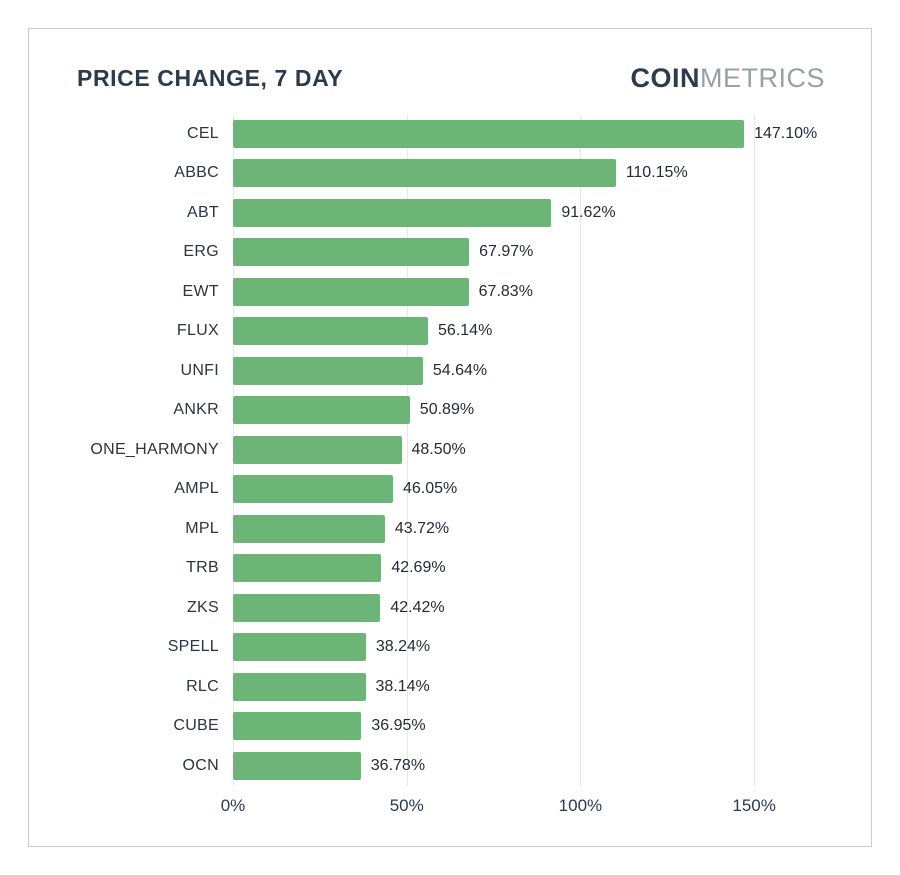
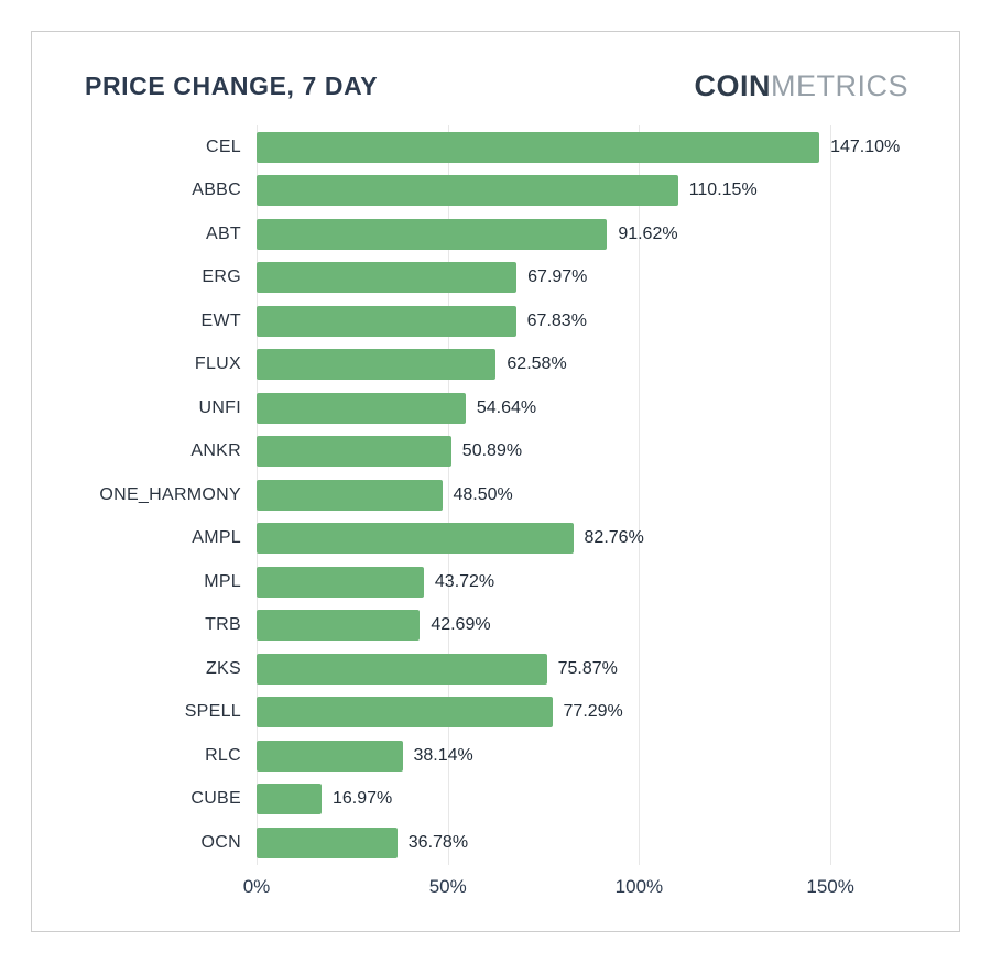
FLUX: 56.14% -> 62.58%
AMPL: 46.05% -> 82.76%
ZKS: 42.42% -> 75.87%
SPELL: 38.24% -> 77.29%
CUBE: 36.95% -> 16.97%
